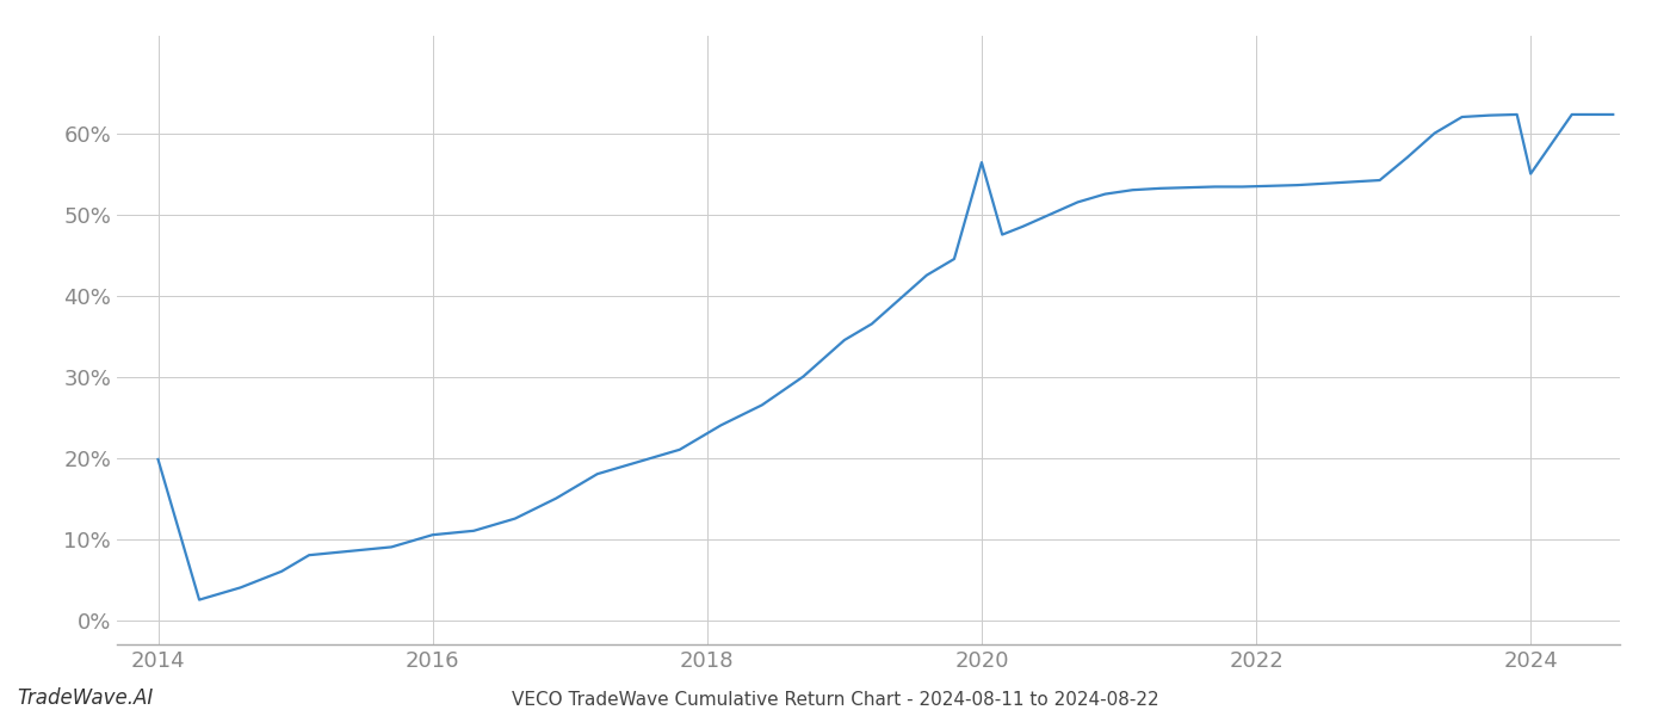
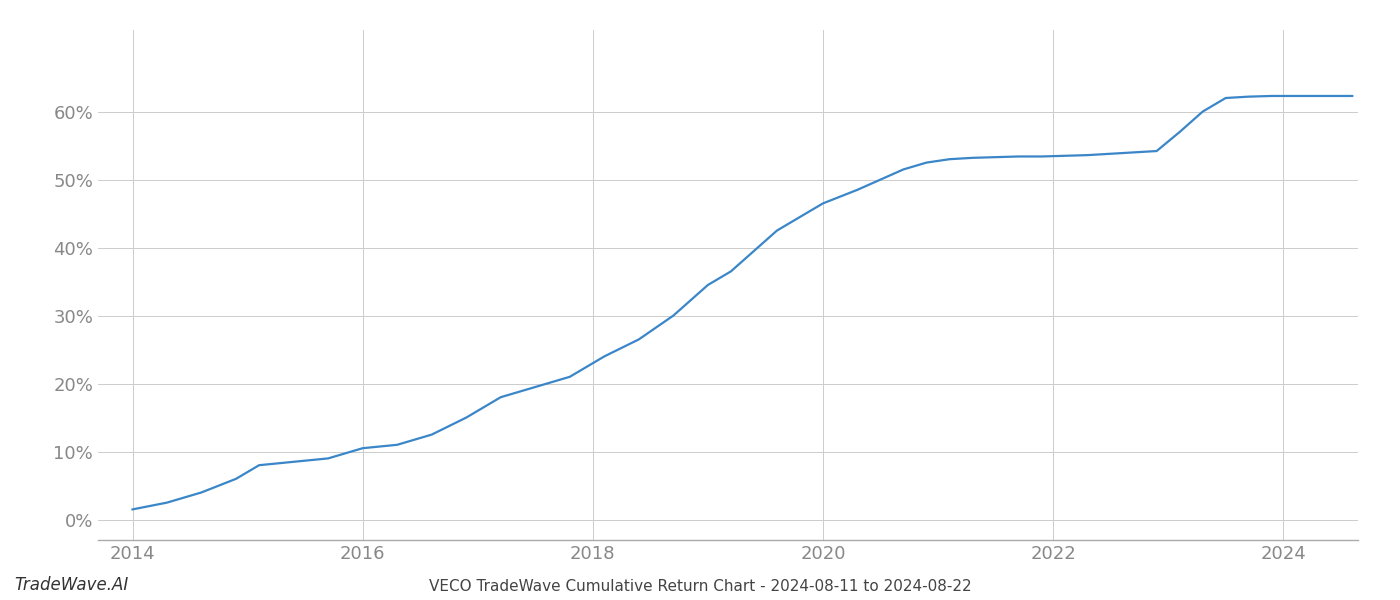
2014: 19.8% -> 1.5%
2020: 56.4% -> 46.5%
2024: 55.0% -> 62.3%
